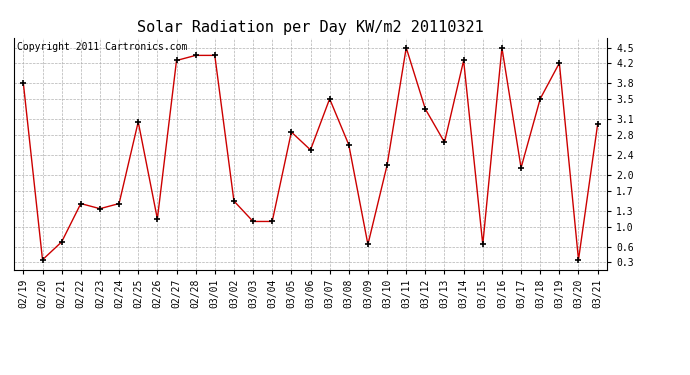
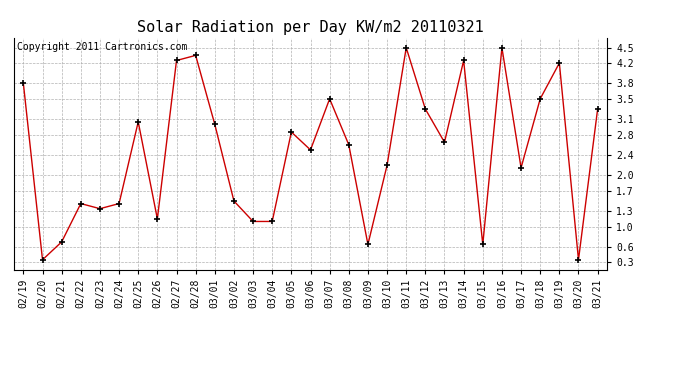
03/01: 4.35 -> 3.00
03/21: 3.00 -> 3.30
